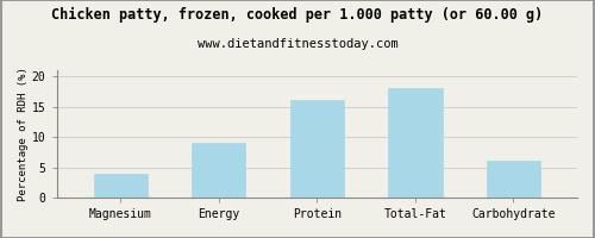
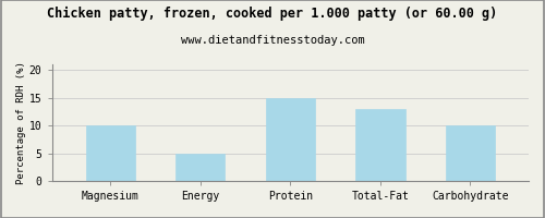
Magnesium: 4 -> 10
Energy: 9 -> 5
Protein: 16 -> 15
Total-Fat: 18 -> 13
Carbohydrate: 6 -> 10
